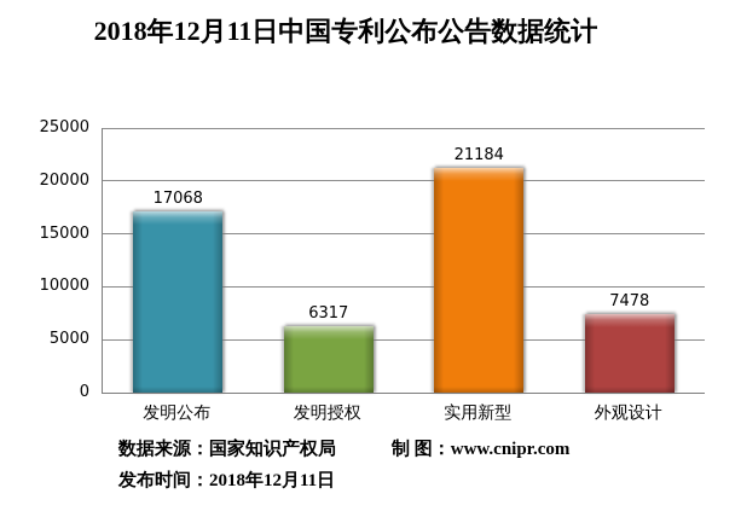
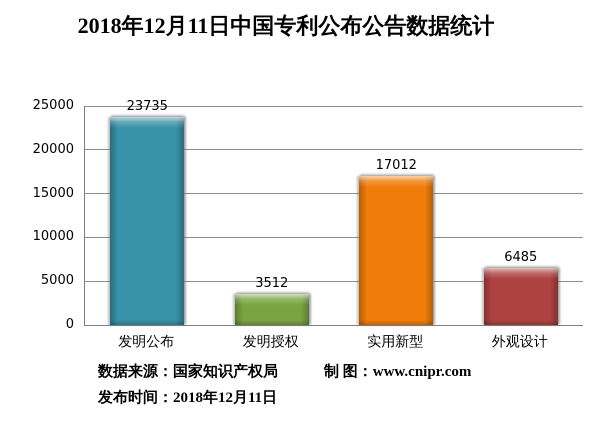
发明公布: 17068 -> 23735
发明授权: 6317 -> 3512
实用新型: 21184 -> 17012
外观设计: 7478 -> 6485
